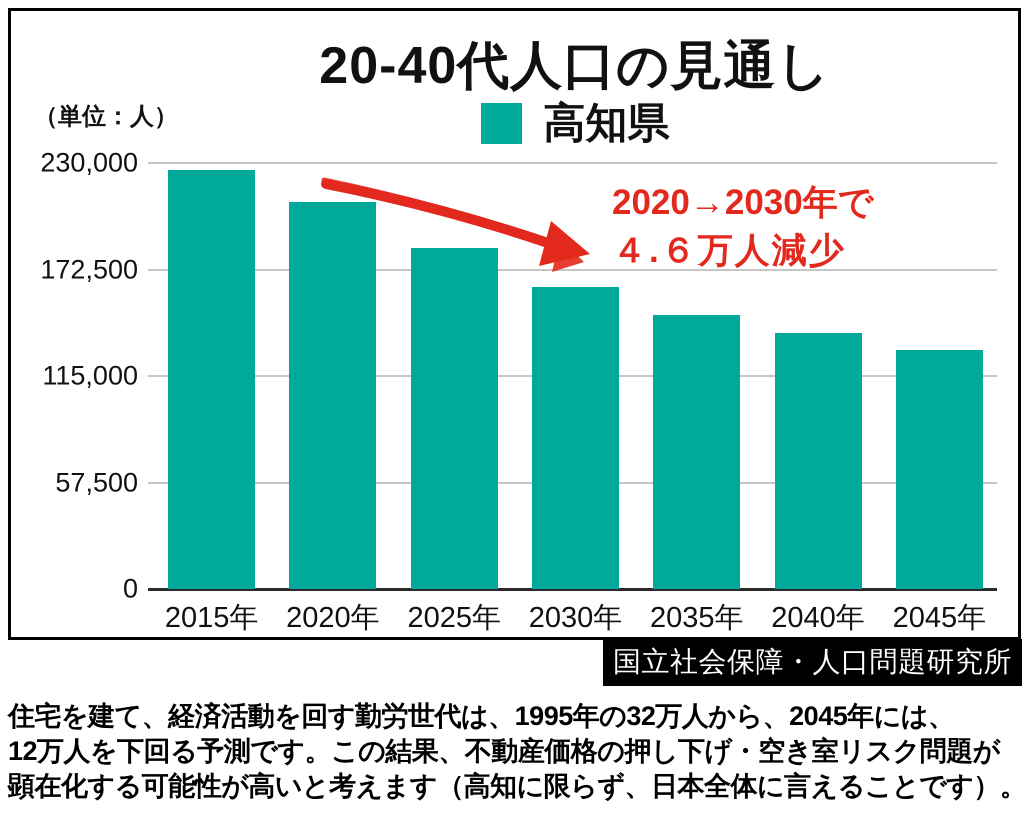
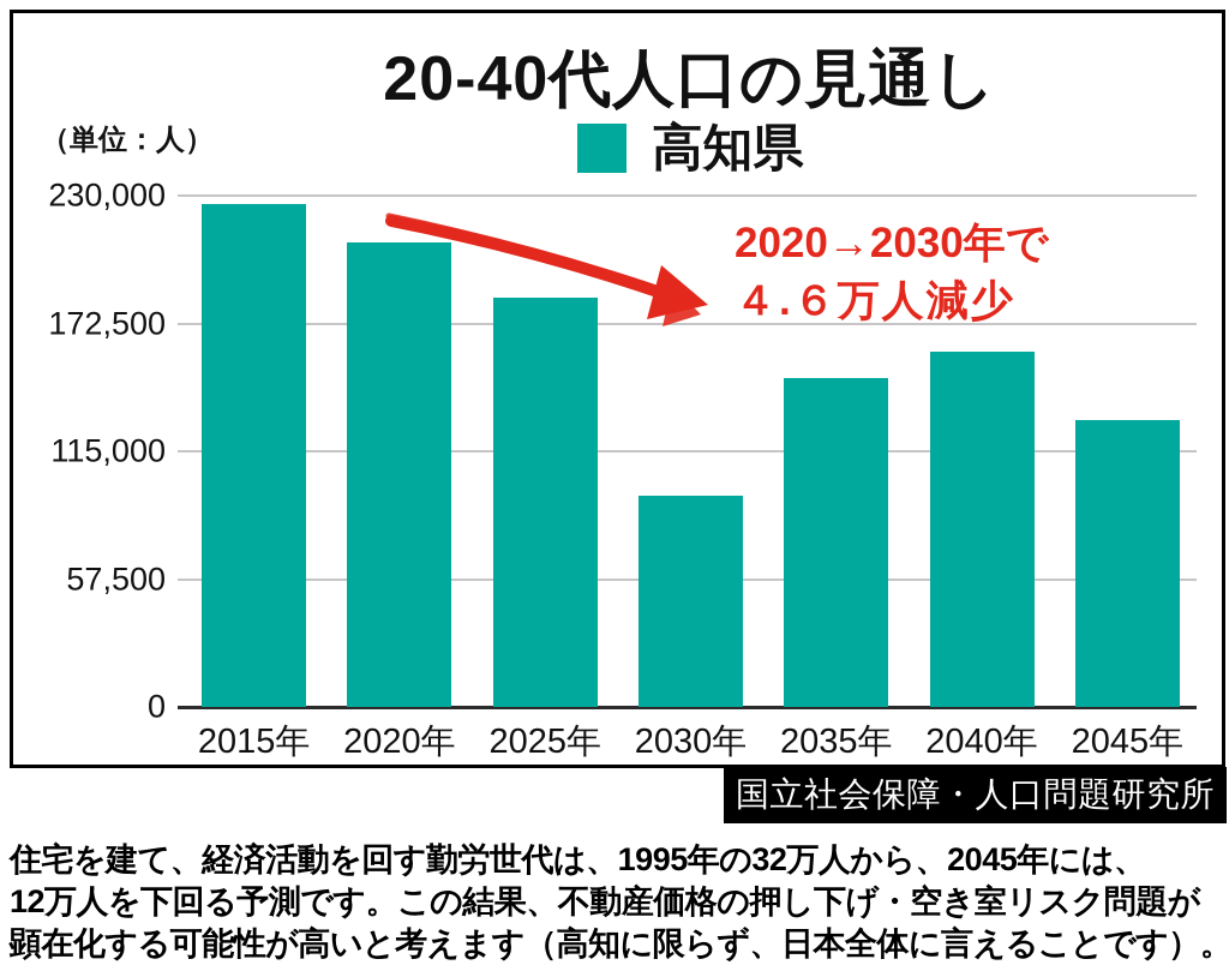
2030年: 163000 -> 95000
2040年: 138000 -> 160000
